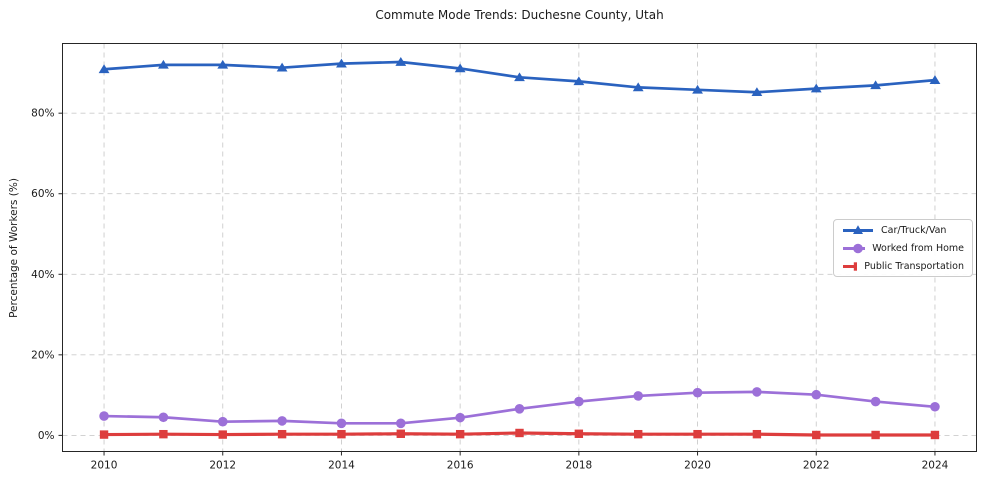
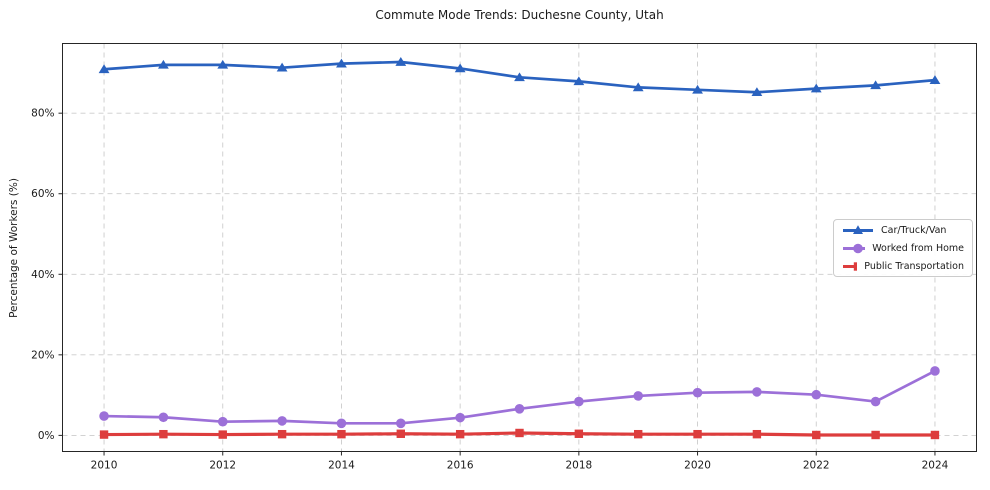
Worked from Home/2024: 7% -> 16%
